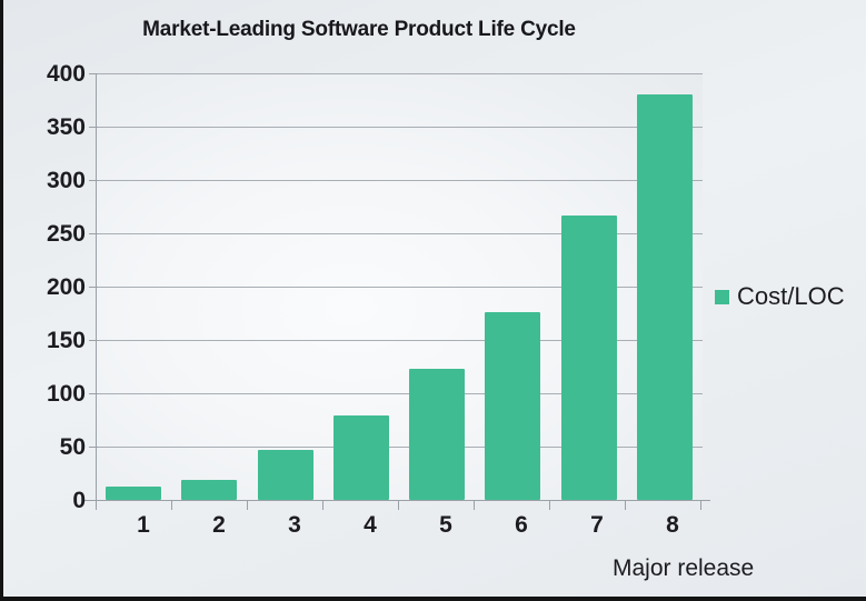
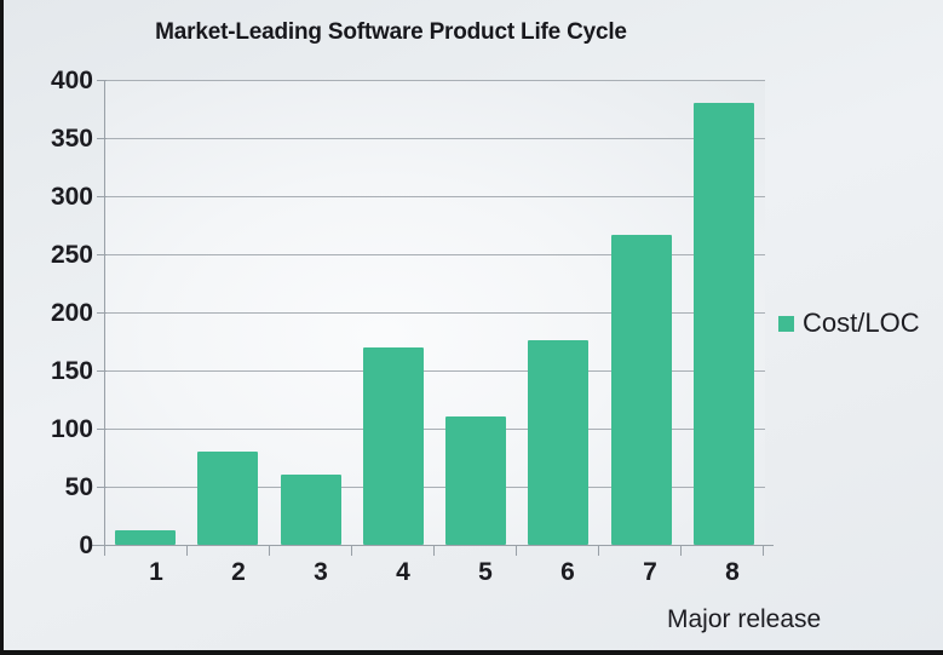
2: 20 -> 80
3: 50 -> 60
4: 80 -> 170
5: 120 -> 110
